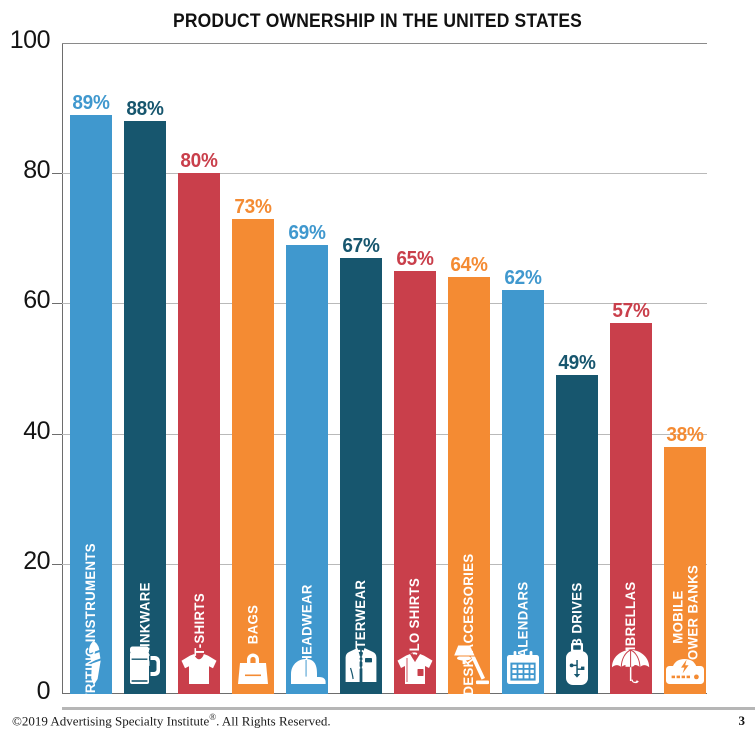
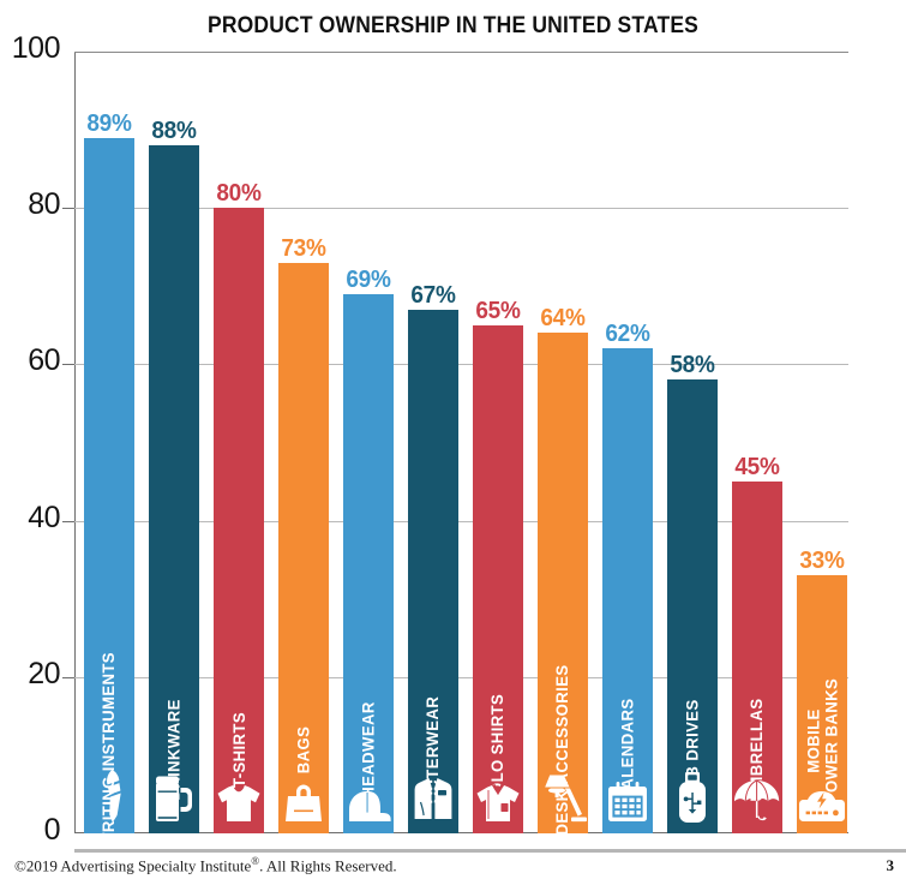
USB DRIVES: 49% -> 58%
UMBRELLAS: 57% -> 45%
MOBILE POWER BANKS: 38% -> 33%
